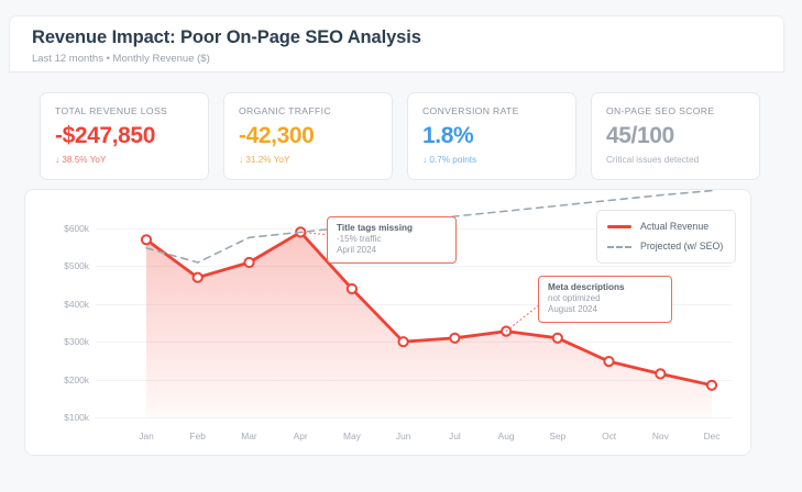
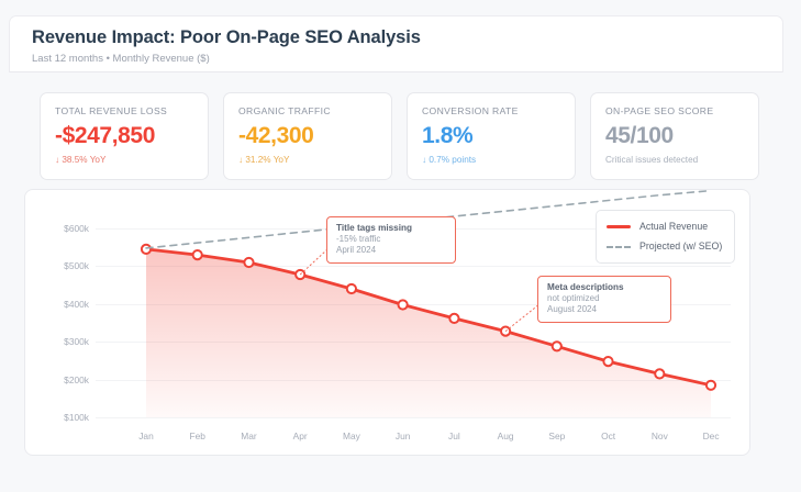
Actual Revenue/Jan: $570k -> $540k
Actual Revenue/Feb: $470k -> $530k
Projected (w/ SEO)/Feb: $510k -> $560k
Actual Revenue/Apr: $590k -> $480k
Actual Revenue/Jun: $300k -> $400k
Actual Revenue/Jul: $310k -> $360k
Actual Revenue/Sep: $310k -> $290k
